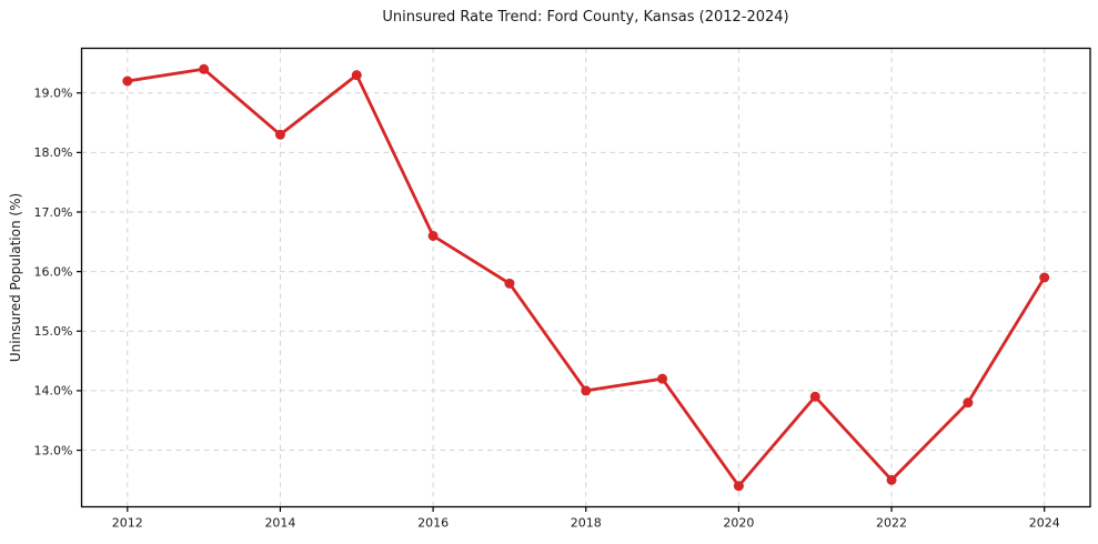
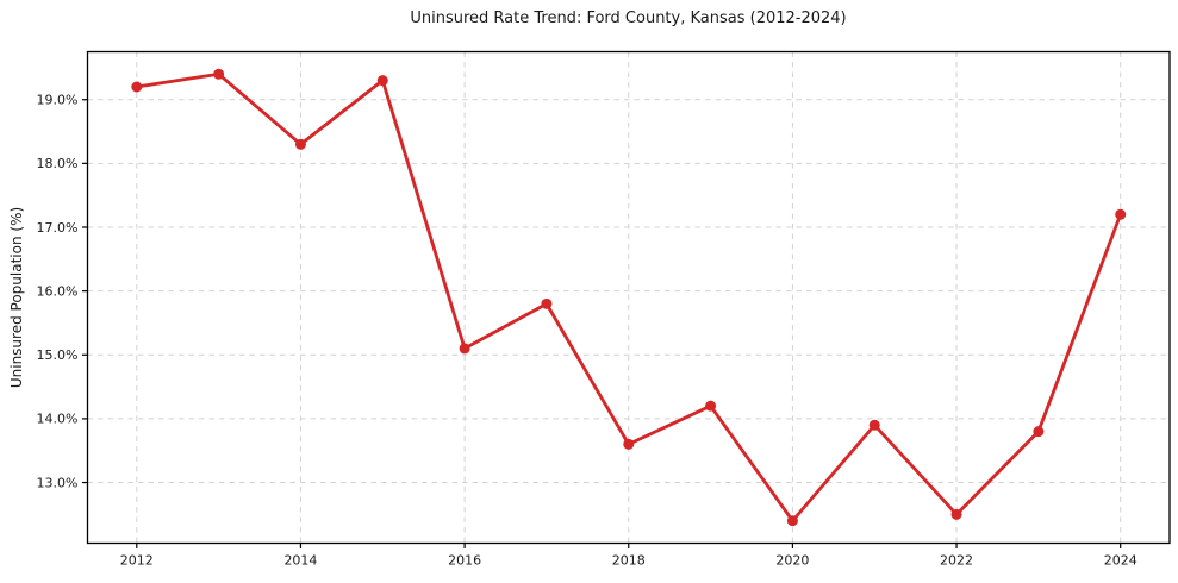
2016: 16.6% -> 15.1%
2018: 14.0% -> 13.6%
2024: 15.9% -> 17.2%
